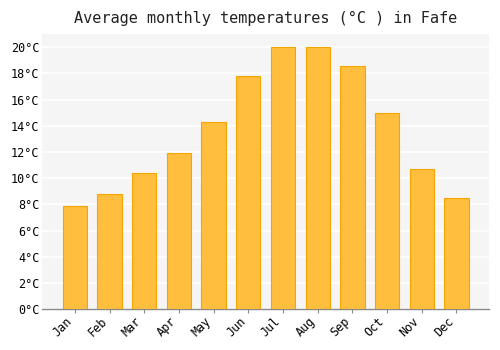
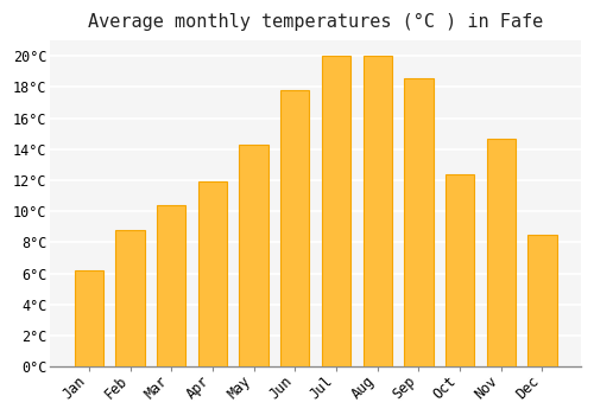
Jan: 7.9°C -> 6.2°C
Oct: 15.0°C -> 12.4°C
Nov: 10.7°C -> 14.7°C
